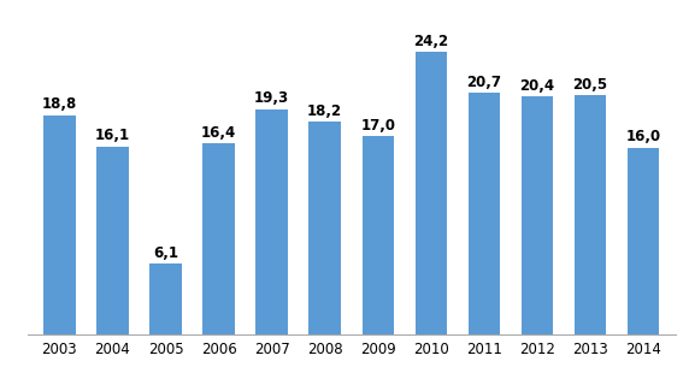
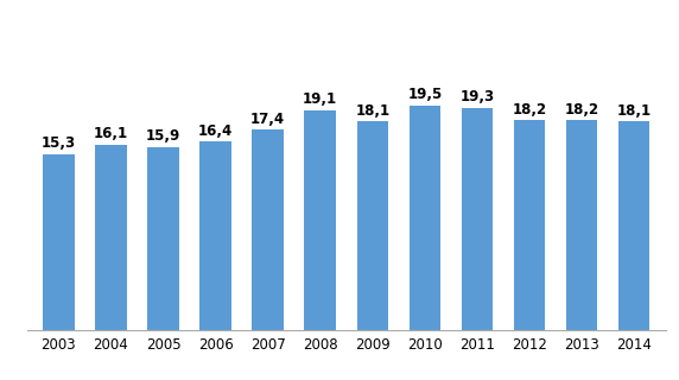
2003: 18,8 -> 15,3
2005: 6,1 -> 15,9
2007: 19,3 -> 17,4
2008: 18,2 -> 19,1
2009: 17,0 -> 18,1
2010: 24,2 -> 19,5
2011: 20,7 -> 19,3
2012: 20,4 -> 18,2
2013: 20,5 -> 18,2
2014: 16,0 -> 18,1
